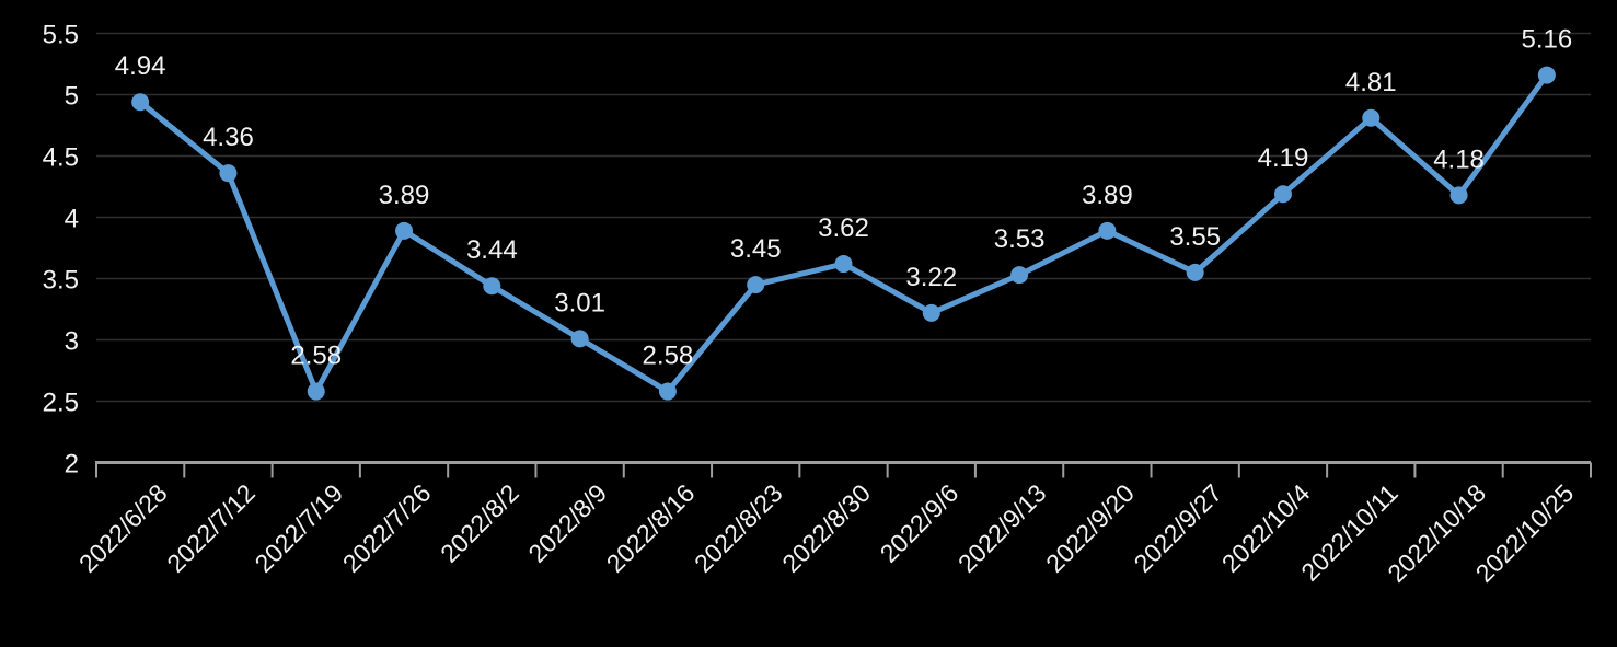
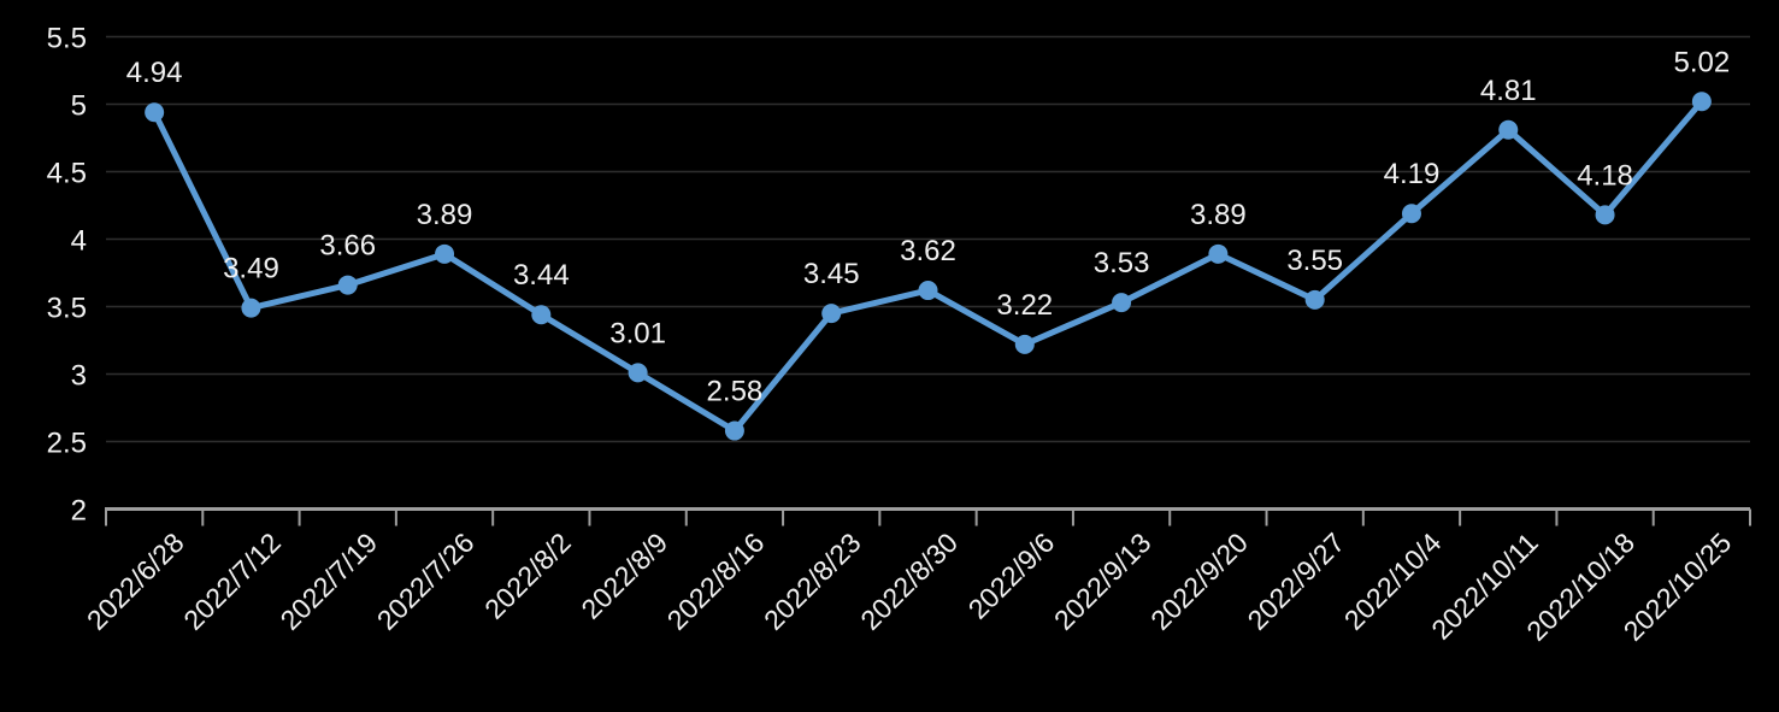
2022/7/12: 4.36 -> 3.49
2022/7/19: 2.58 -> 3.66
2022/10/25: 5.16 -> 5.02
